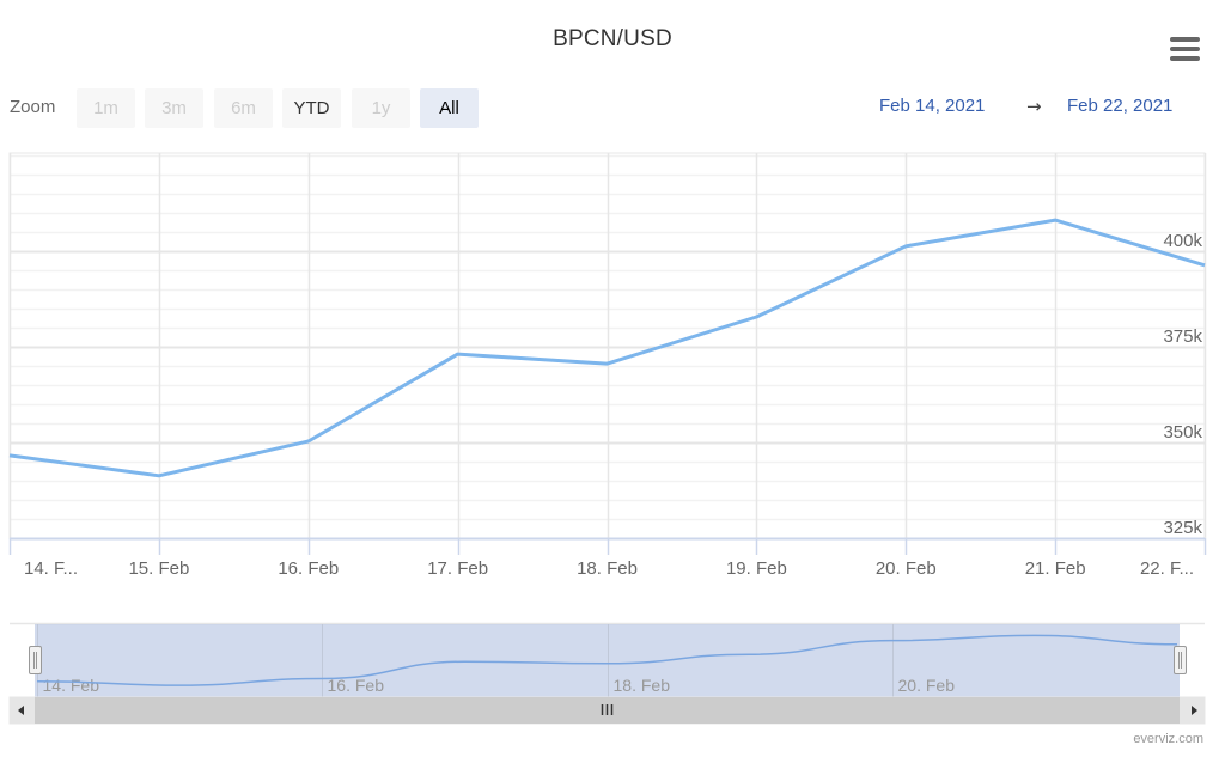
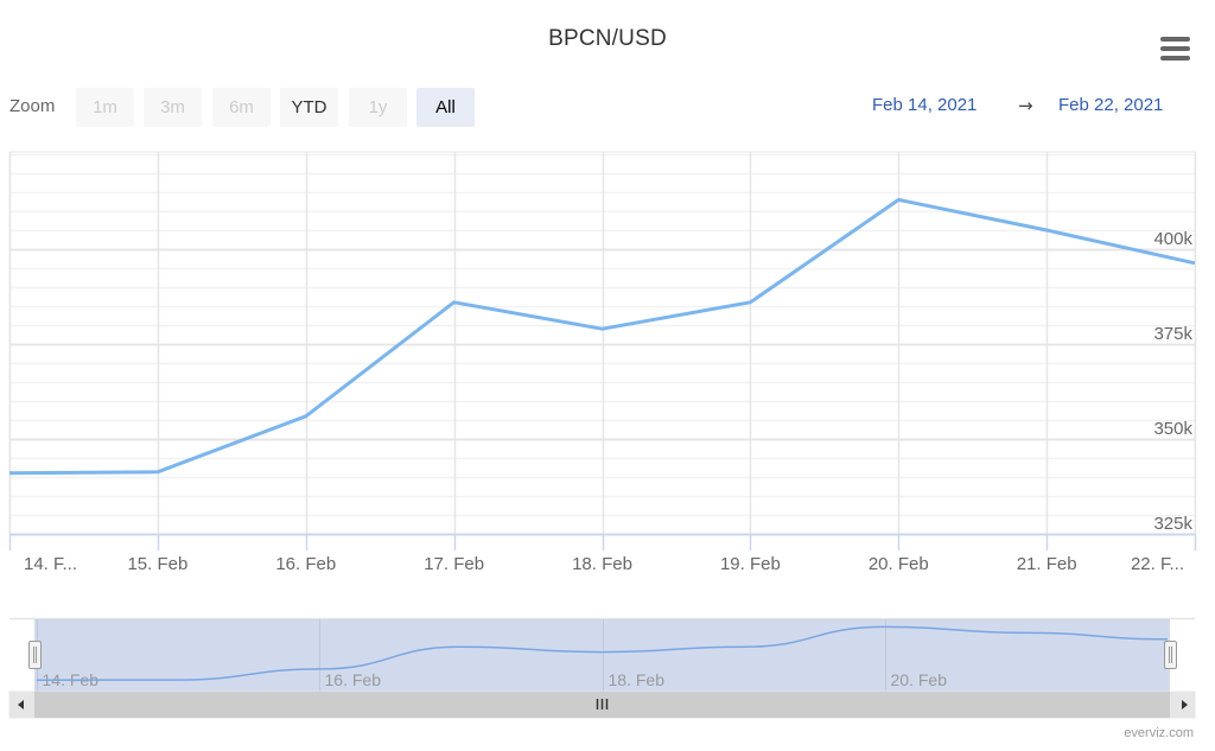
14. Feb: 347k -> 341k
16. Feb: 350k -> 356k
17. Feb: 373k -> 386k
18. Feb: 371k -> 379k
19. Feb: 383k -> 386k
20. Feb: 401k -> 413k
21. Feb: 408k -> 405k
